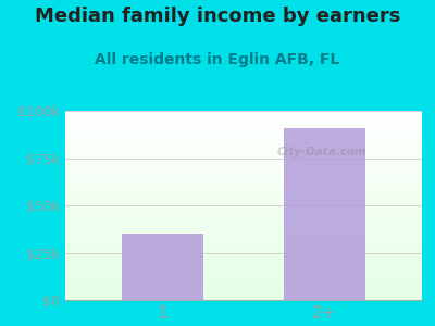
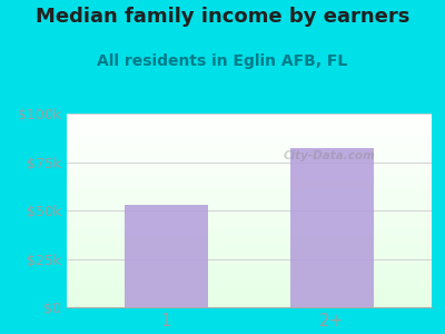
1: $35k -> $53k
2+: $91k -> $82k
